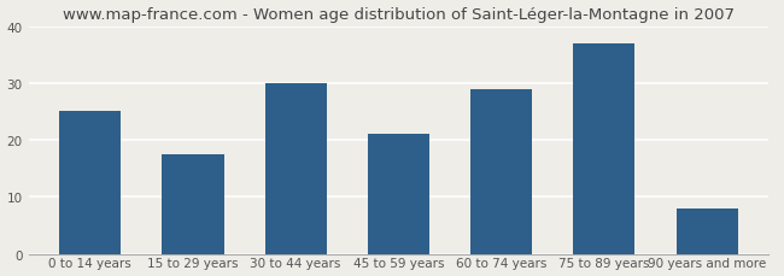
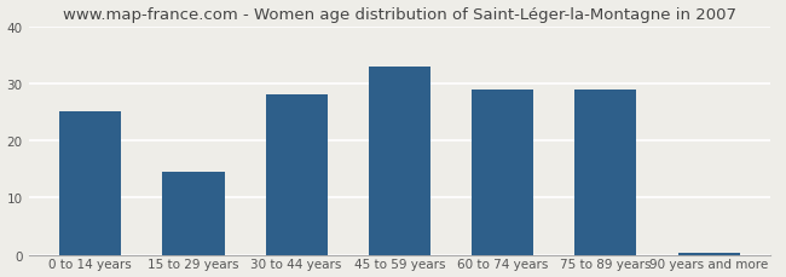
15 to 29 years: 17.5 -> 14.5
30 to 44 years: 30.0 -> 28.0
45 to 59 years: 21.0 -> 33.0
75 to 89 years: 37.0 -> 29.0
90 years and more: 8.0 -> 0.4
